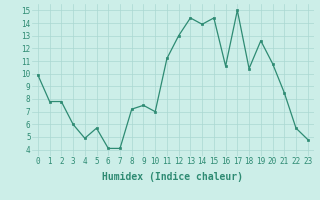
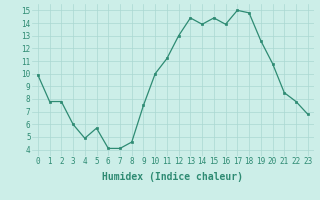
8: 7.2 -> 4.6
10: 7.0 -> 10.0
16: 10.6 -> 13.9
18: 10.4 -> 14.8
22: 5.7 -> 7.8
23: 4.8 -> 6.8
